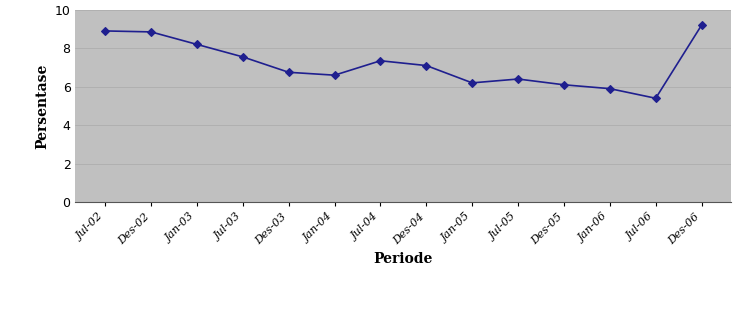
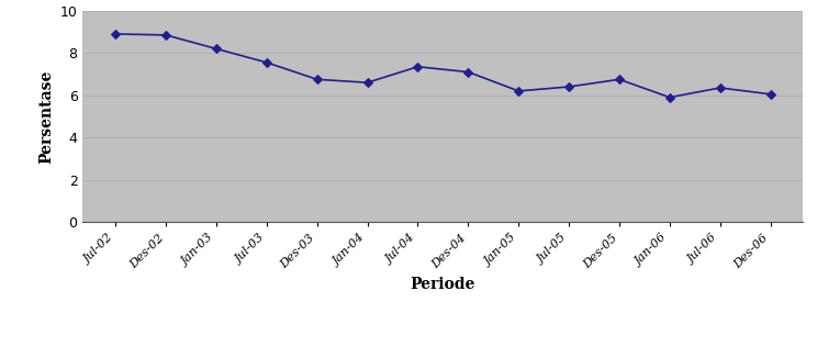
Des-05: 6.1 -> 6.8
Jul-06: 5.4 -> 6.3
Des-06: 9.2 -> 6.0
